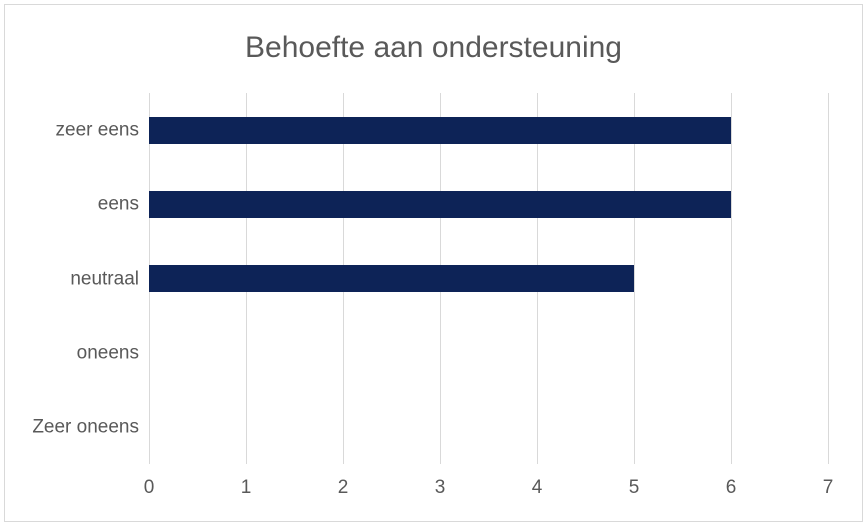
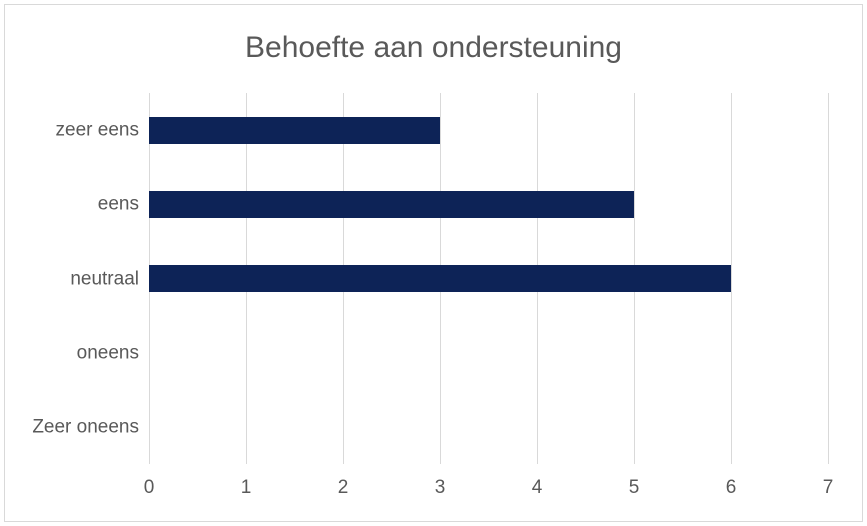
zeer eens: 6 -> 3
eens: 6 -> 5
neutraal: 5 -> 6
